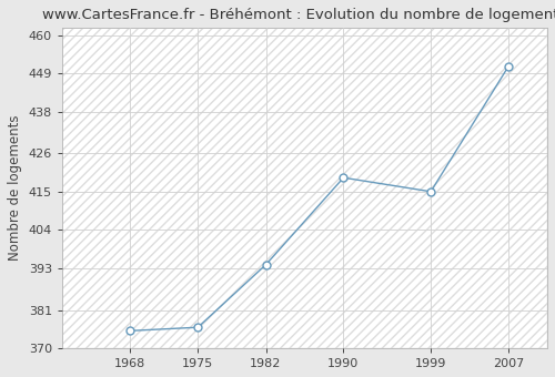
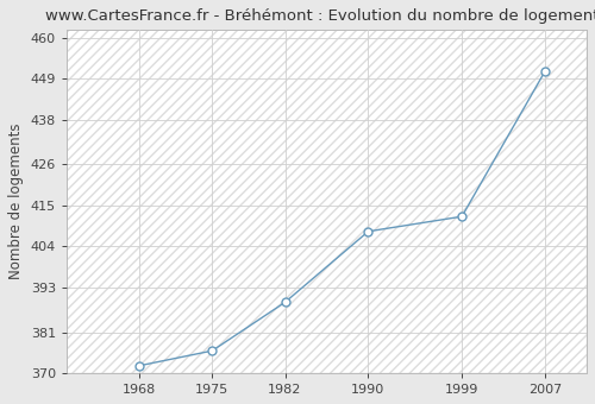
1968: 375 -> 372
1982: 394 -> 389
1990: 419 -> 408
1999: 415 -> 412
